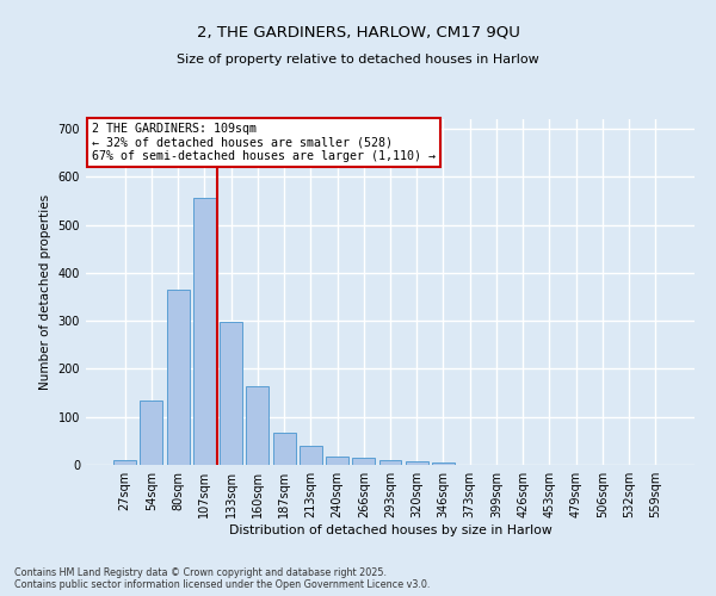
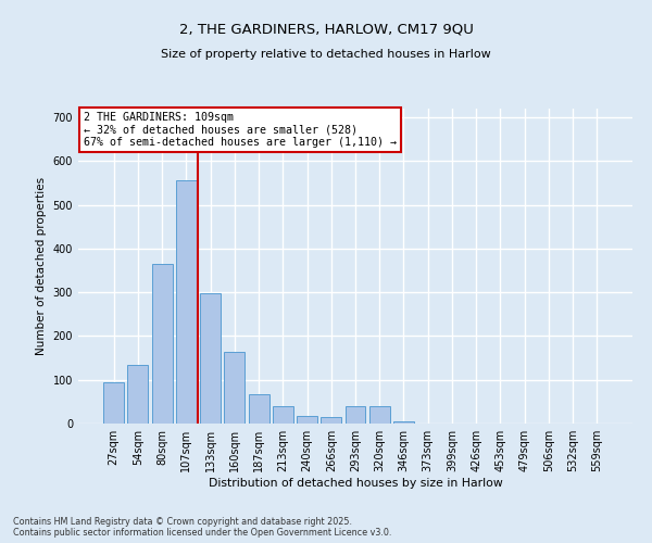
27sqm: 10 -> 95
293sqm: 10 -> 40
320sqm: 7 -> 40
